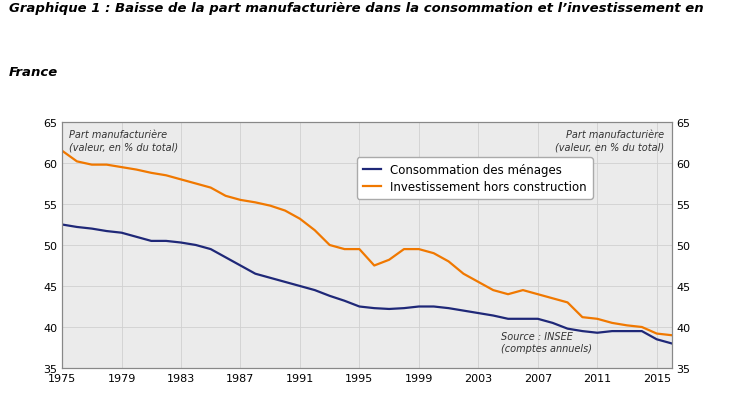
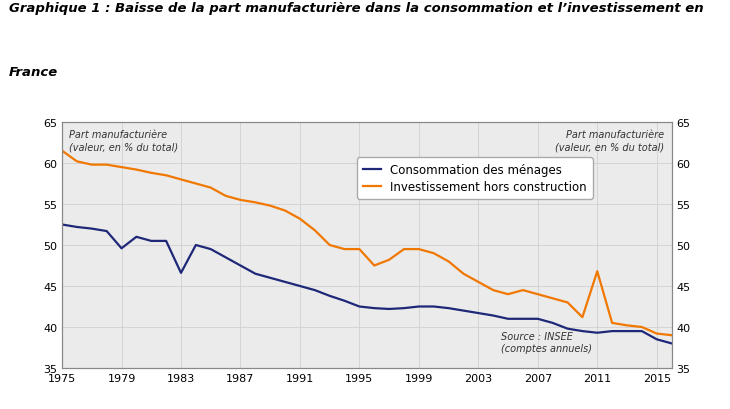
Consommation des ménages/1979: 51.5 -> 49.6
Consommation des ménages/1983: 50.3 -> 46.6
Investissement hors construction/2011: 41.0 -> 46.8
